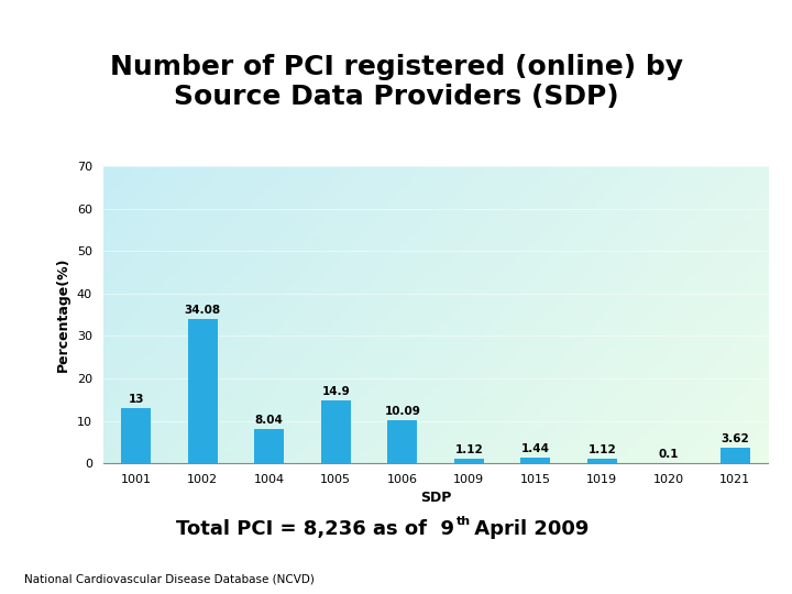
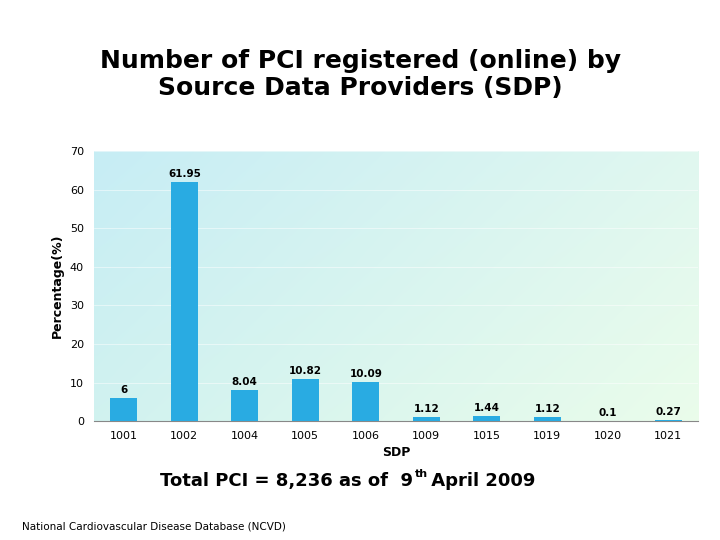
1001: 13 -> 6
1002: 34.08 -> 61.95
1005: 14.9 -> 10.82
1021: 3.62 -> 0.27
